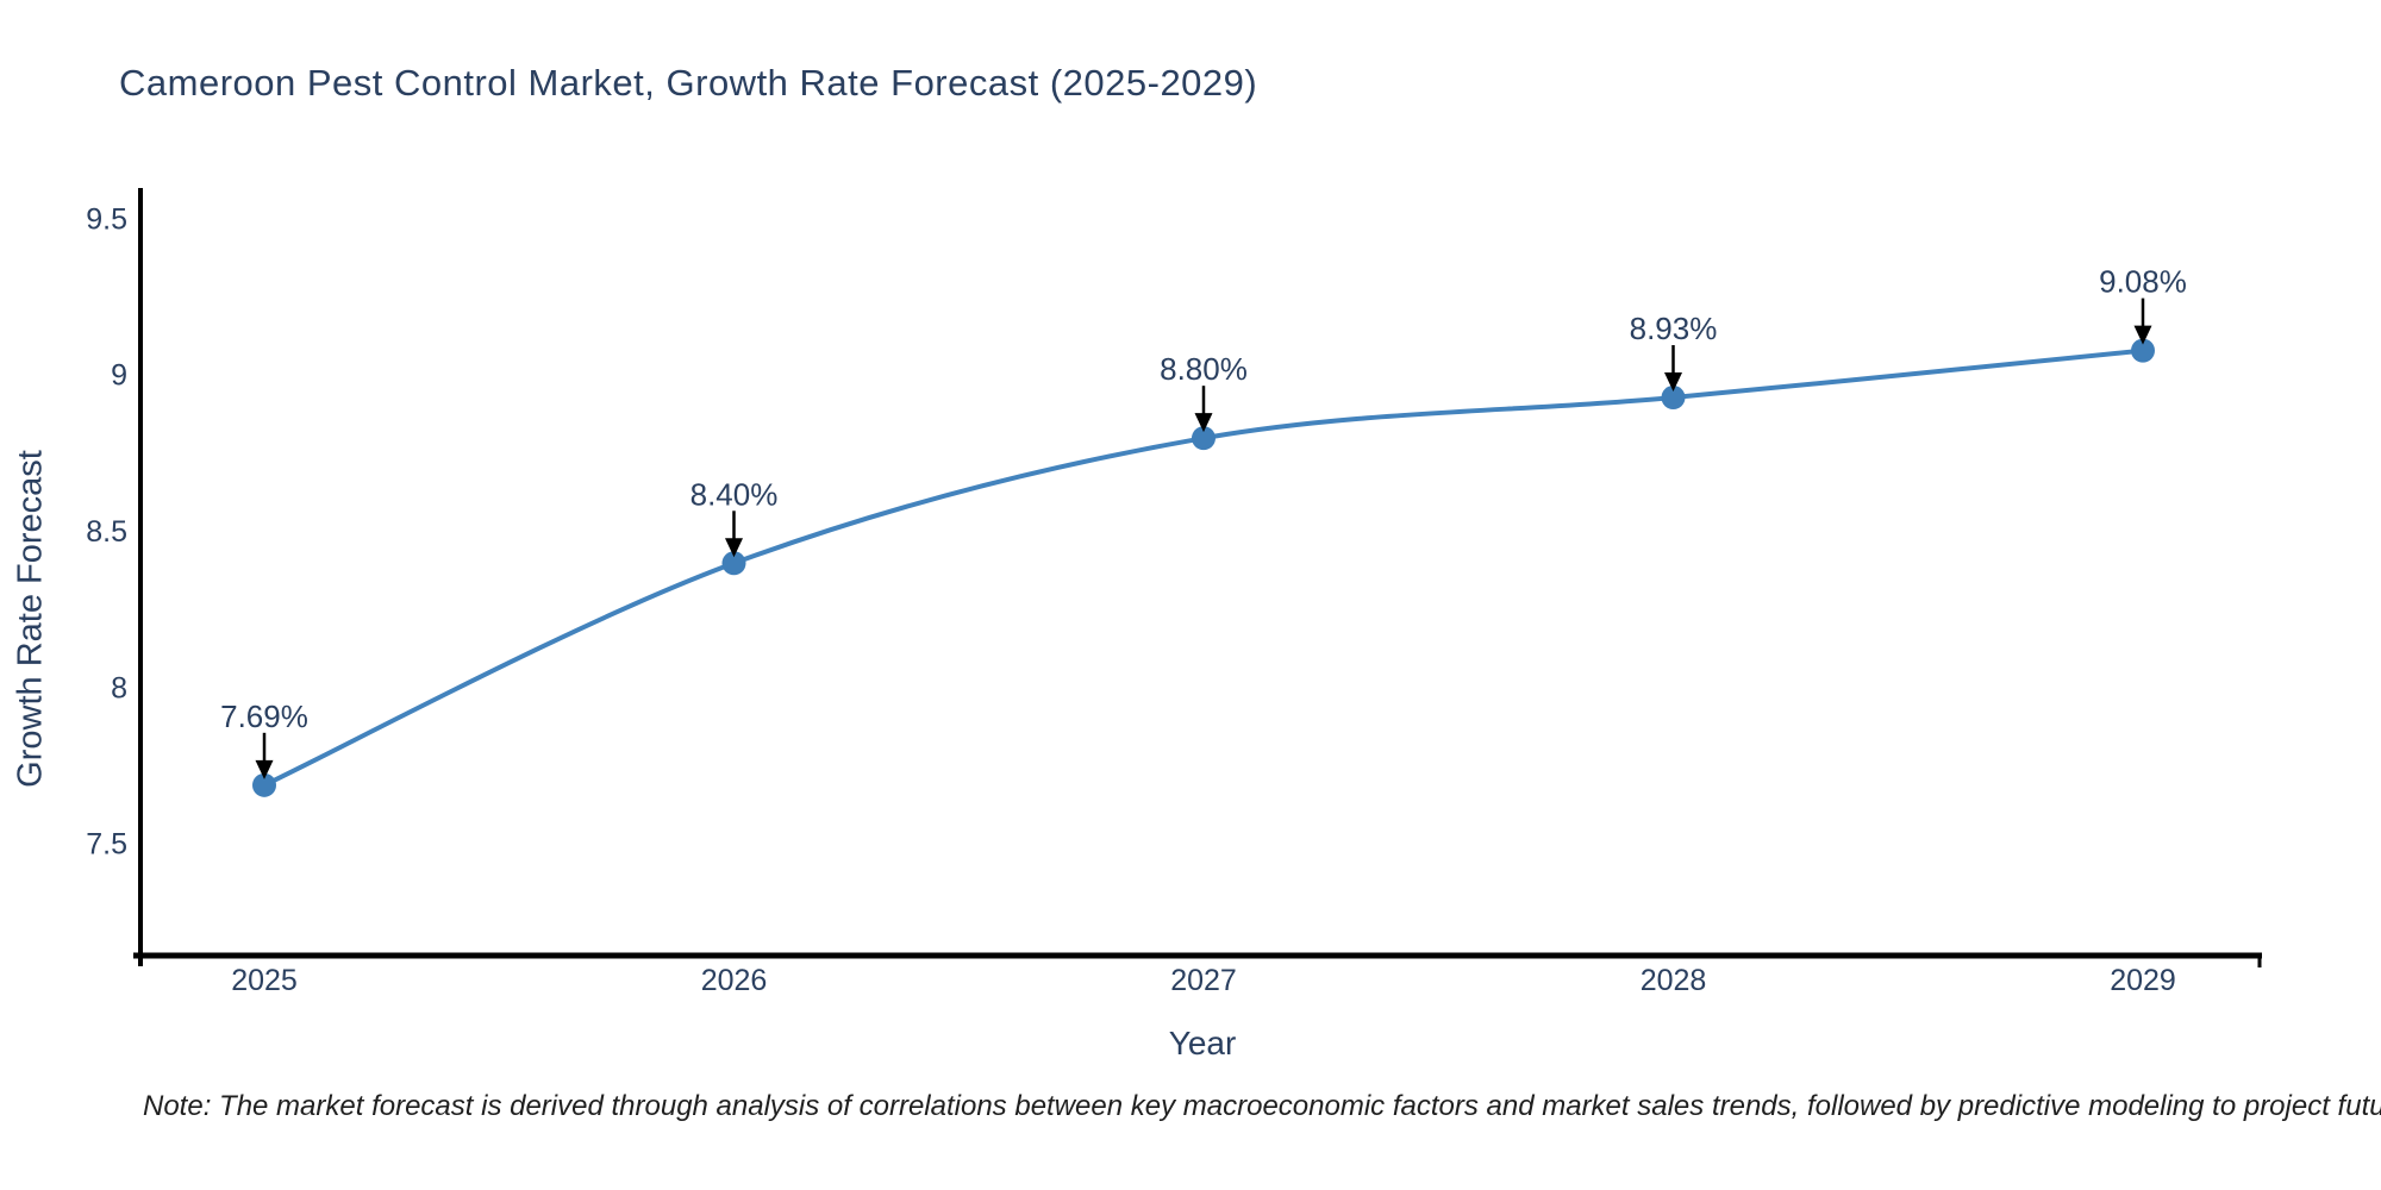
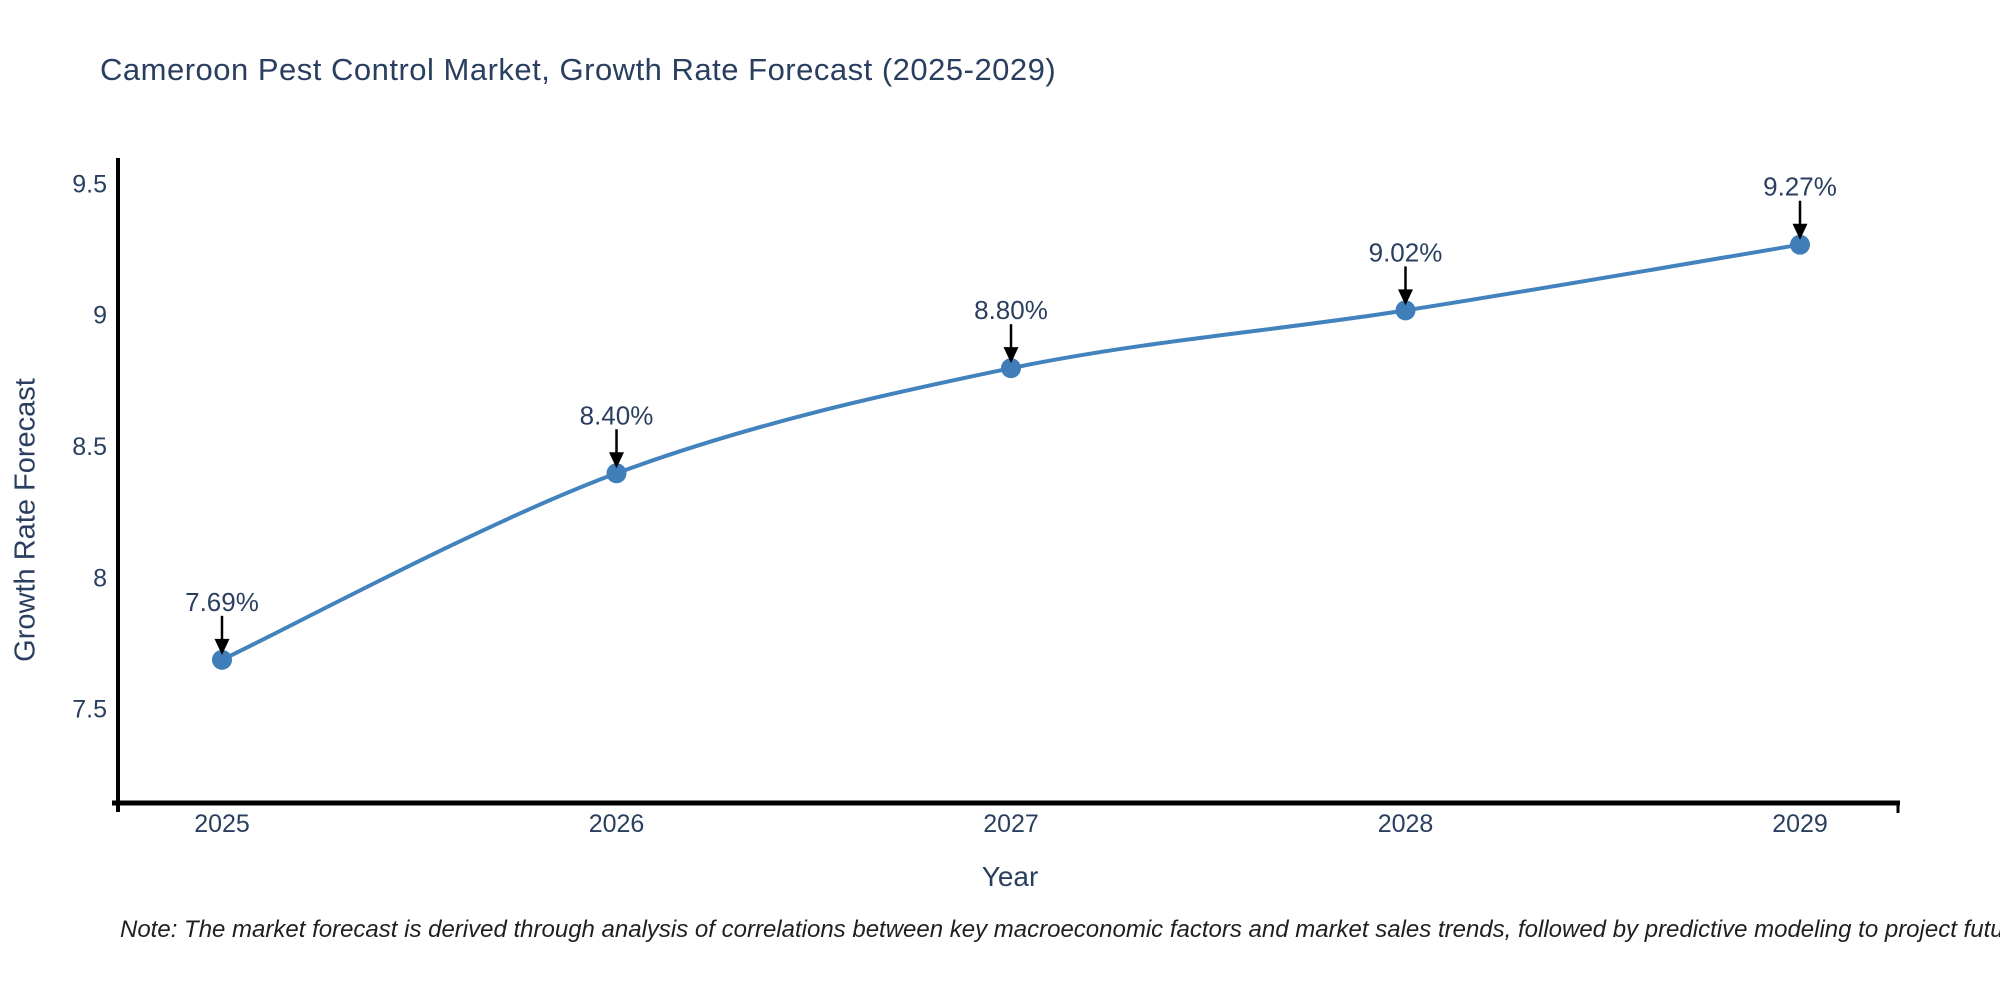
2028: 8.93% -> 9.02%
2029: 9.08% -> 9.27%
